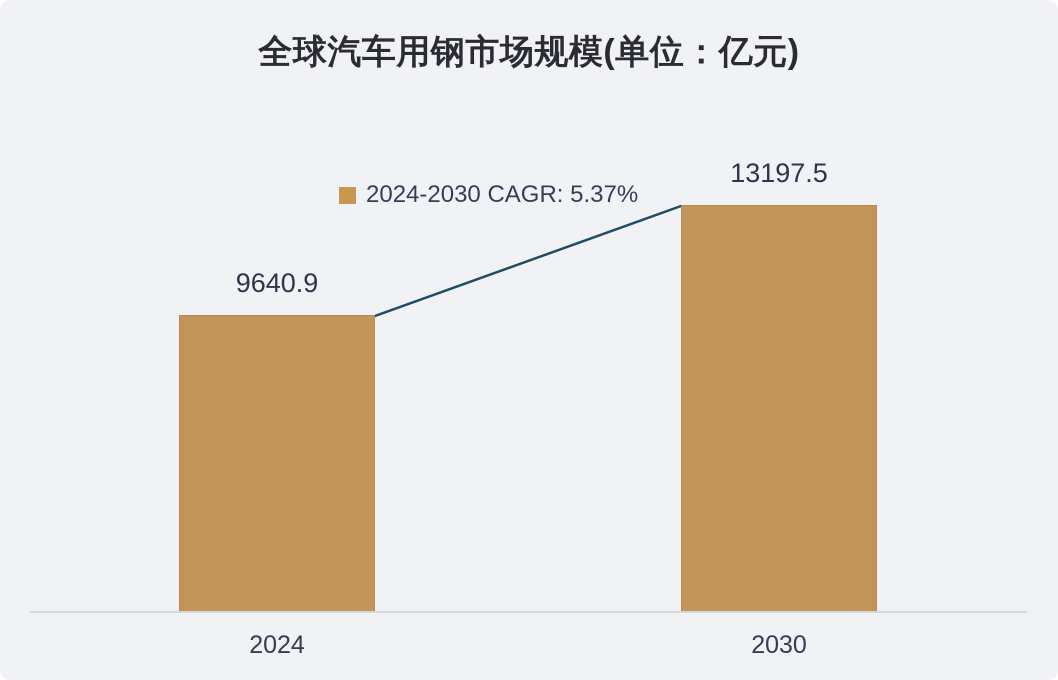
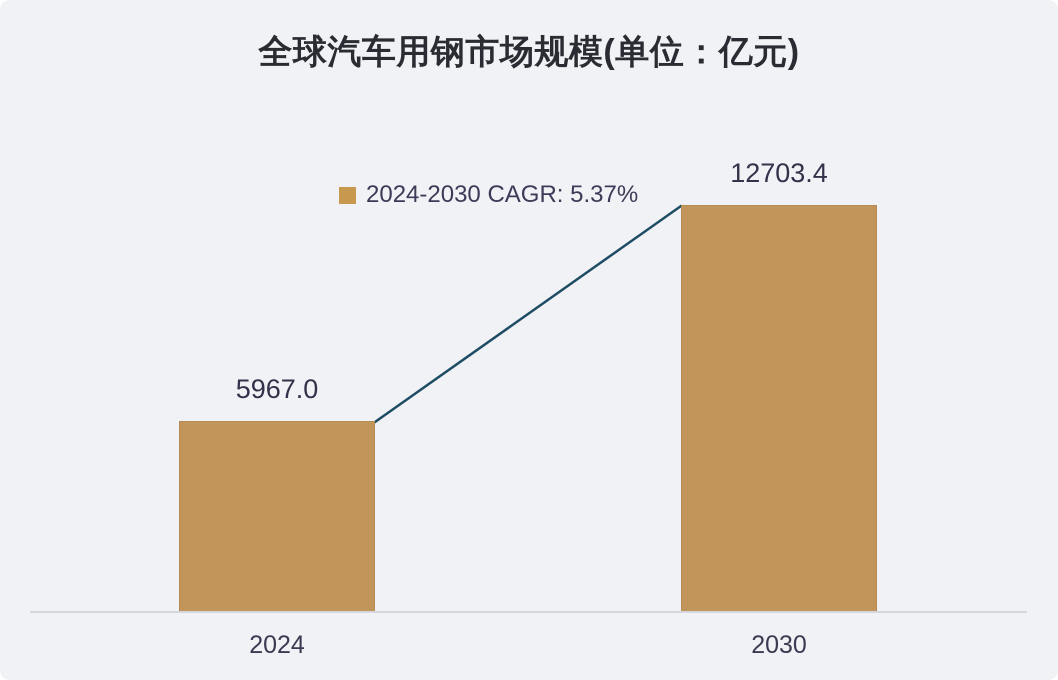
2024: 9640.9 -> 5967.0
2030: 13197.5 -> 12703.4
